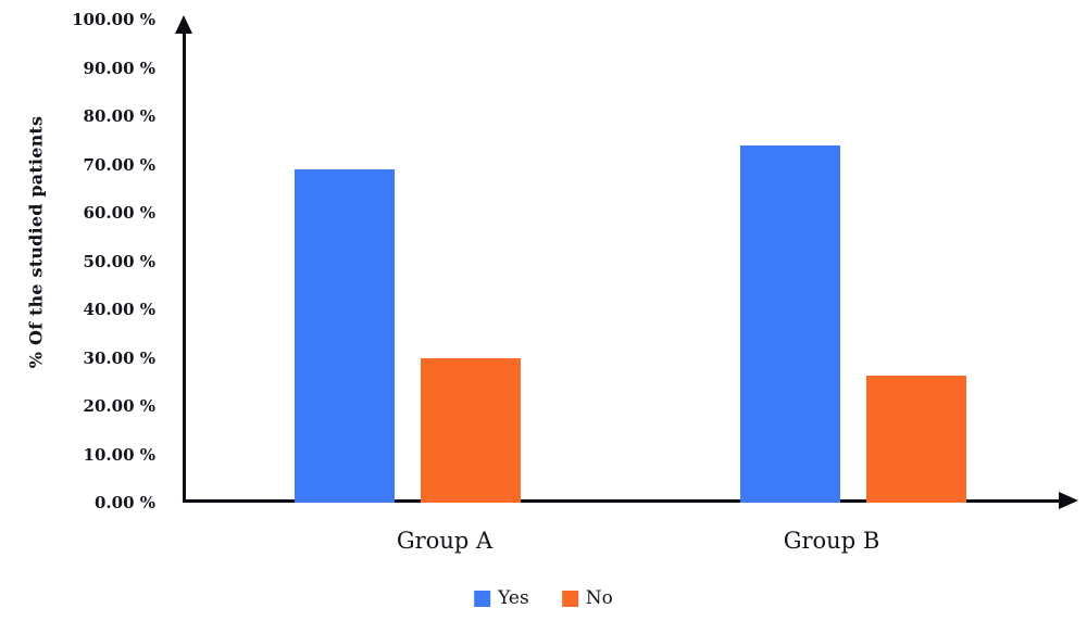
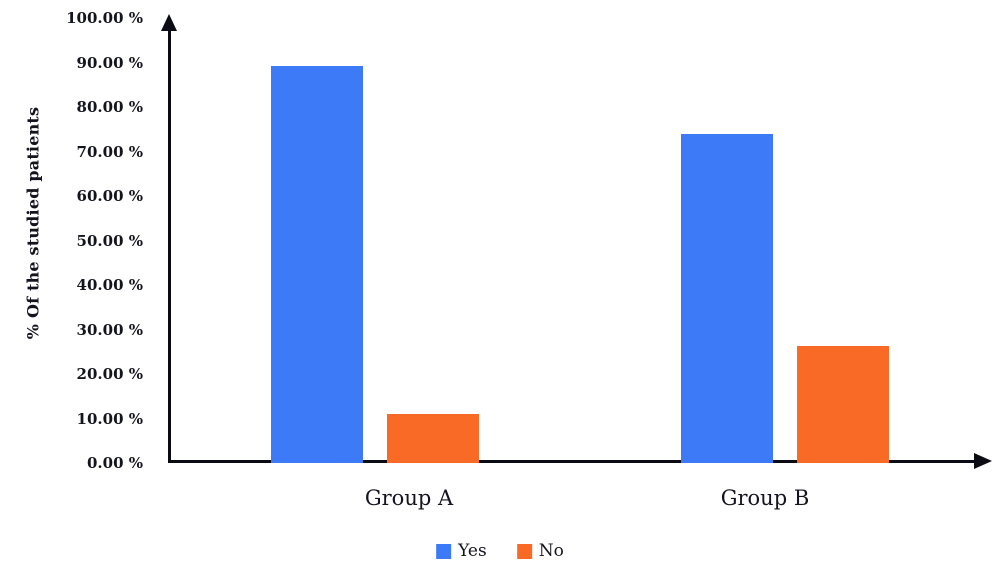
Yes/Group A: 69% -> 89%
No/Group A: 30% -> 11%
